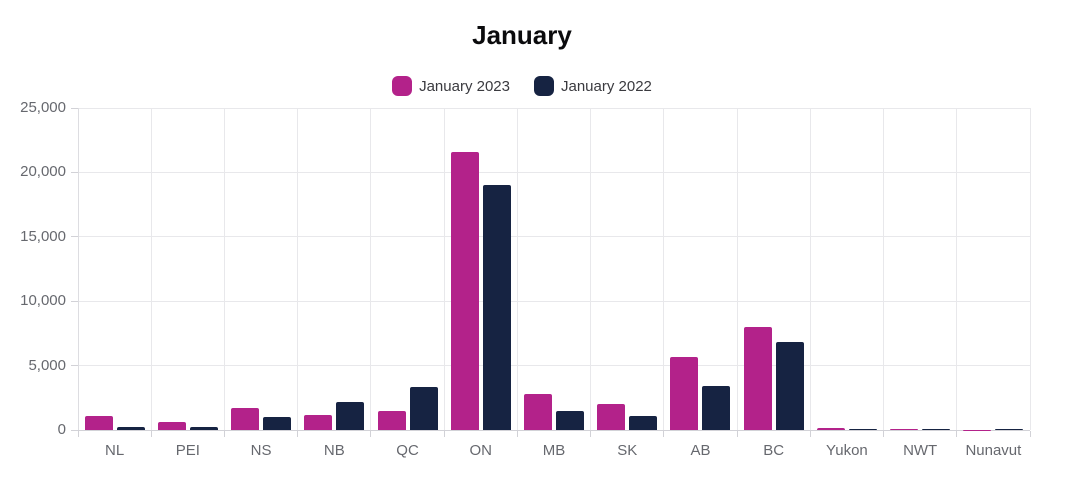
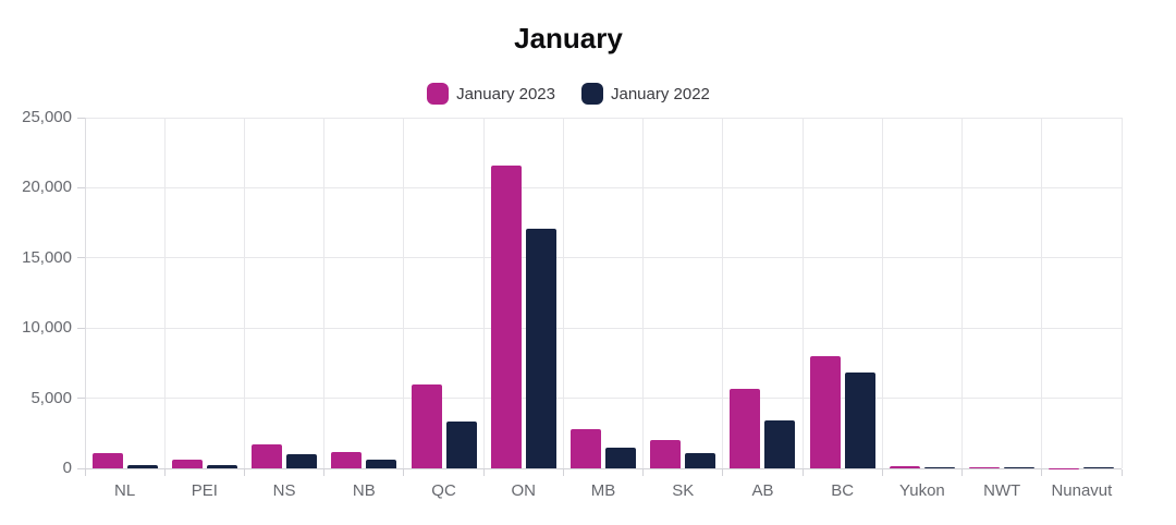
January 2022/NB: 2200 -> 600
January 2023/QC: 1500 -> 6000
January 2022/ON: 19000 -> 17100
